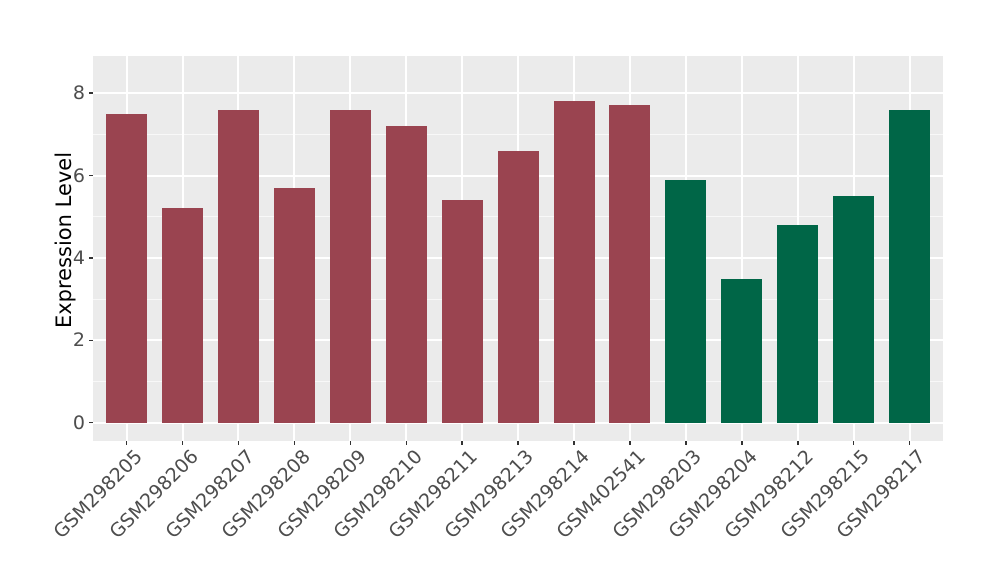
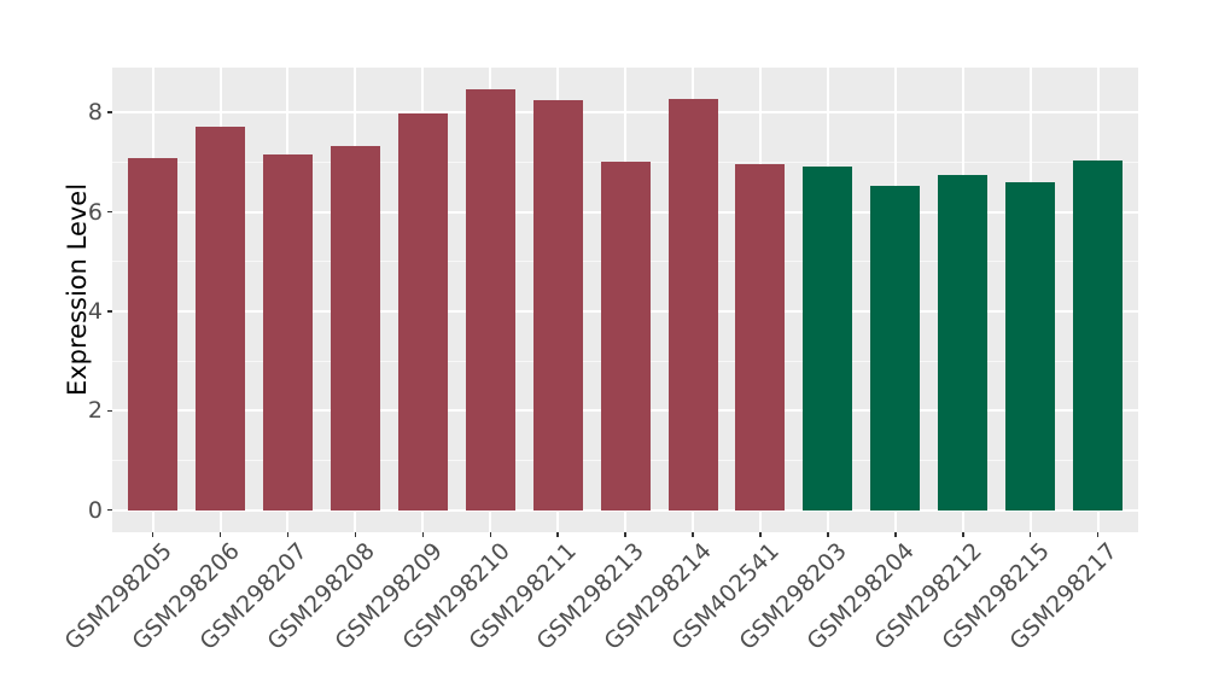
GSM298205: 7.5 -> 7.1
GSM298206: 5.2 -> 7.7
GSM298207: 7.6 -> 7.2
GSM298208: 5.7 -> 7.3
GSM298209: 7.6 -> 8.0
GSM298210: 7.2 -> 8.5
GSM298211: 5.4 -> 8.2
GSM298213: 6.6 -> 7.0
GSM298214: 7.8 -> 8.3
GSM402541: 7.7 -> 7.0
GSM298203: 5.9 -> 6.9
GSM298204: 3.5 -> 6.5
GSM298212: 4.8 -> 6.7
GSM298215: 5.5 -> 6.6
GSM298217: 7.6 -> 7.0
